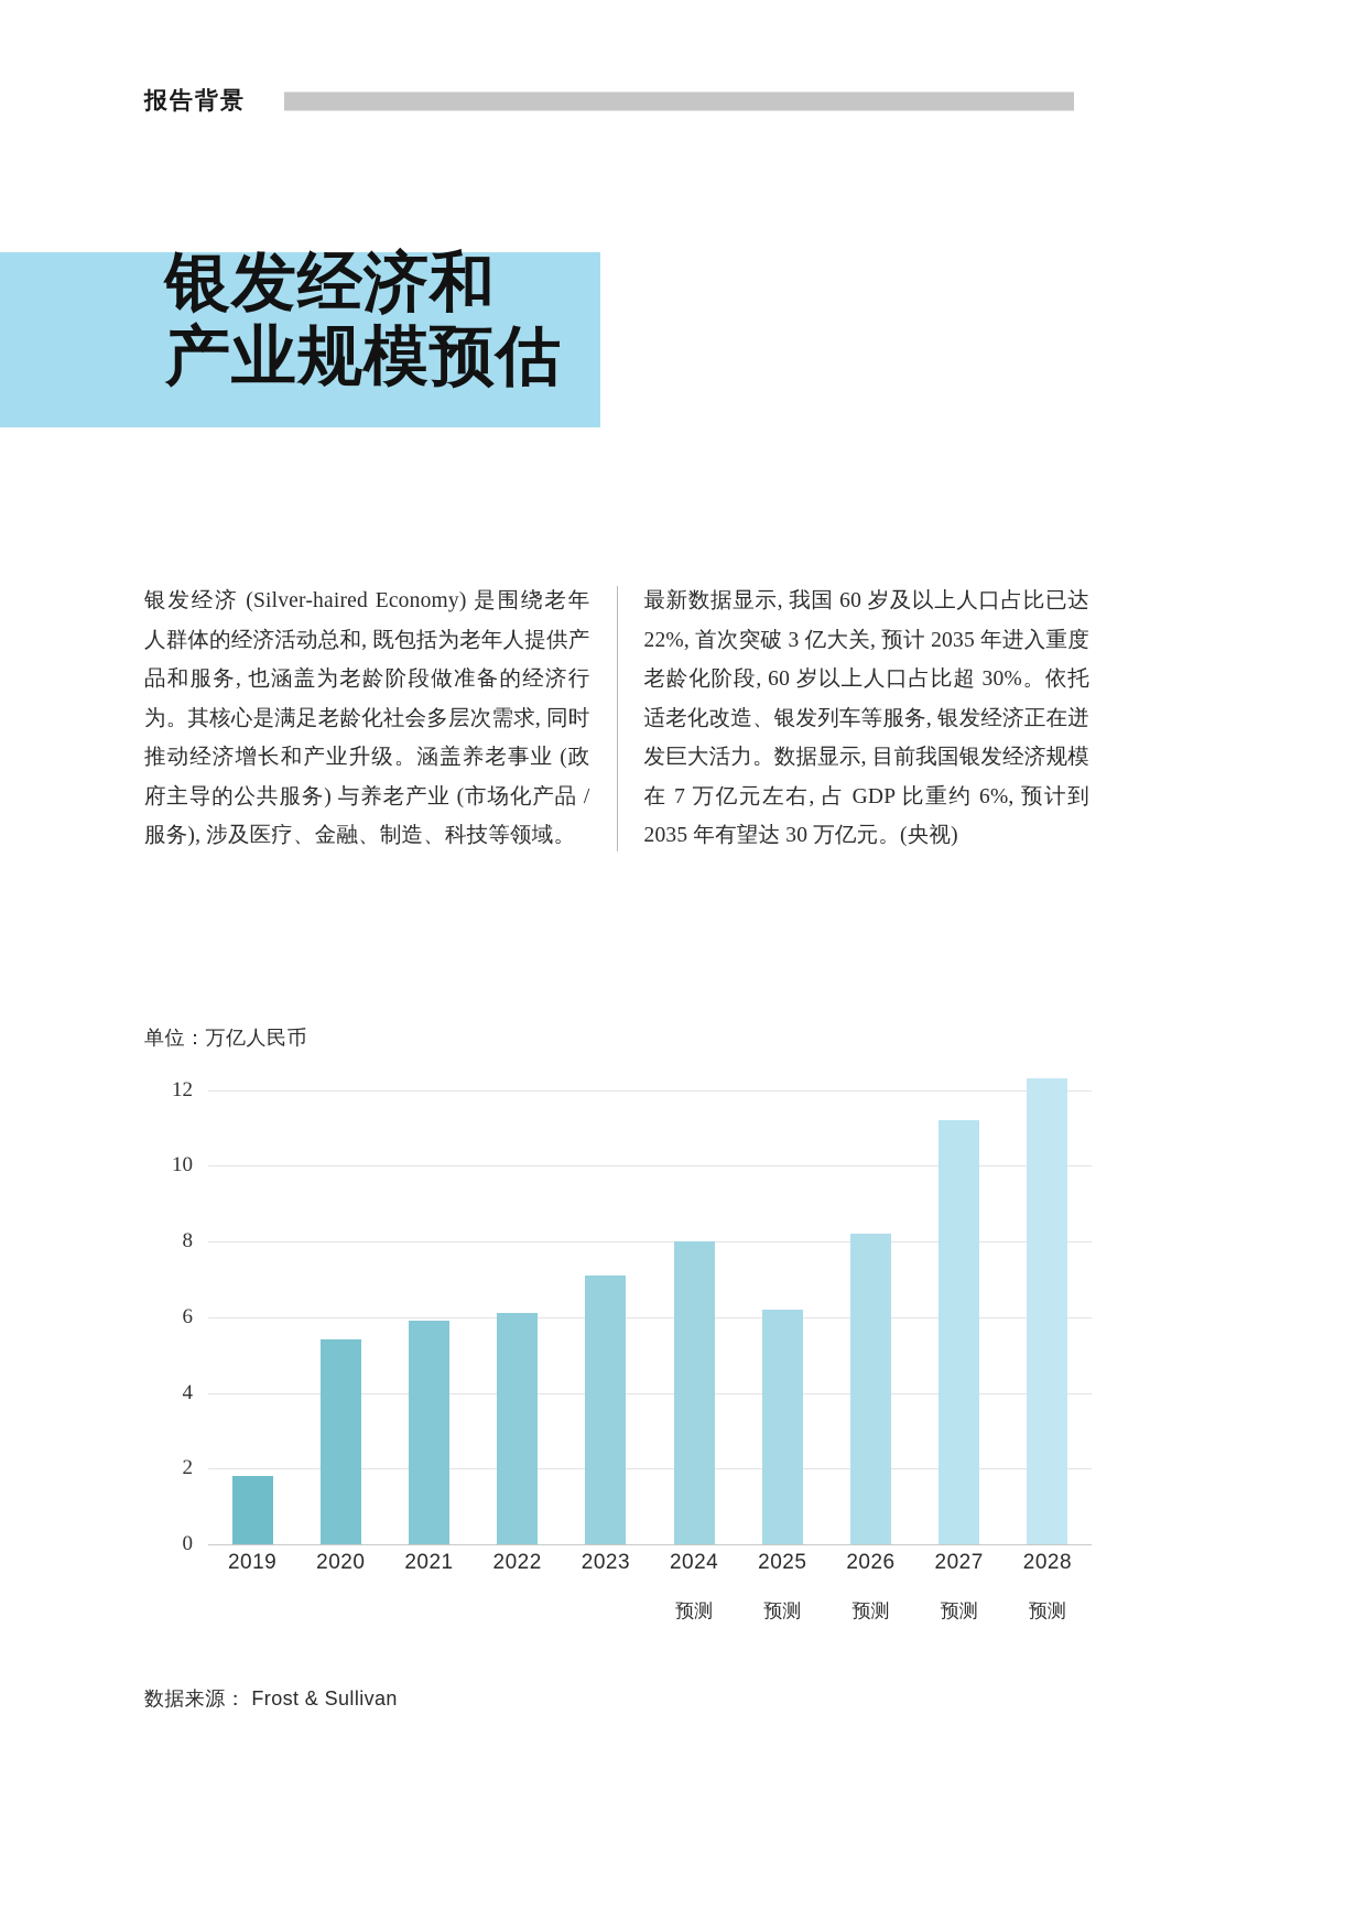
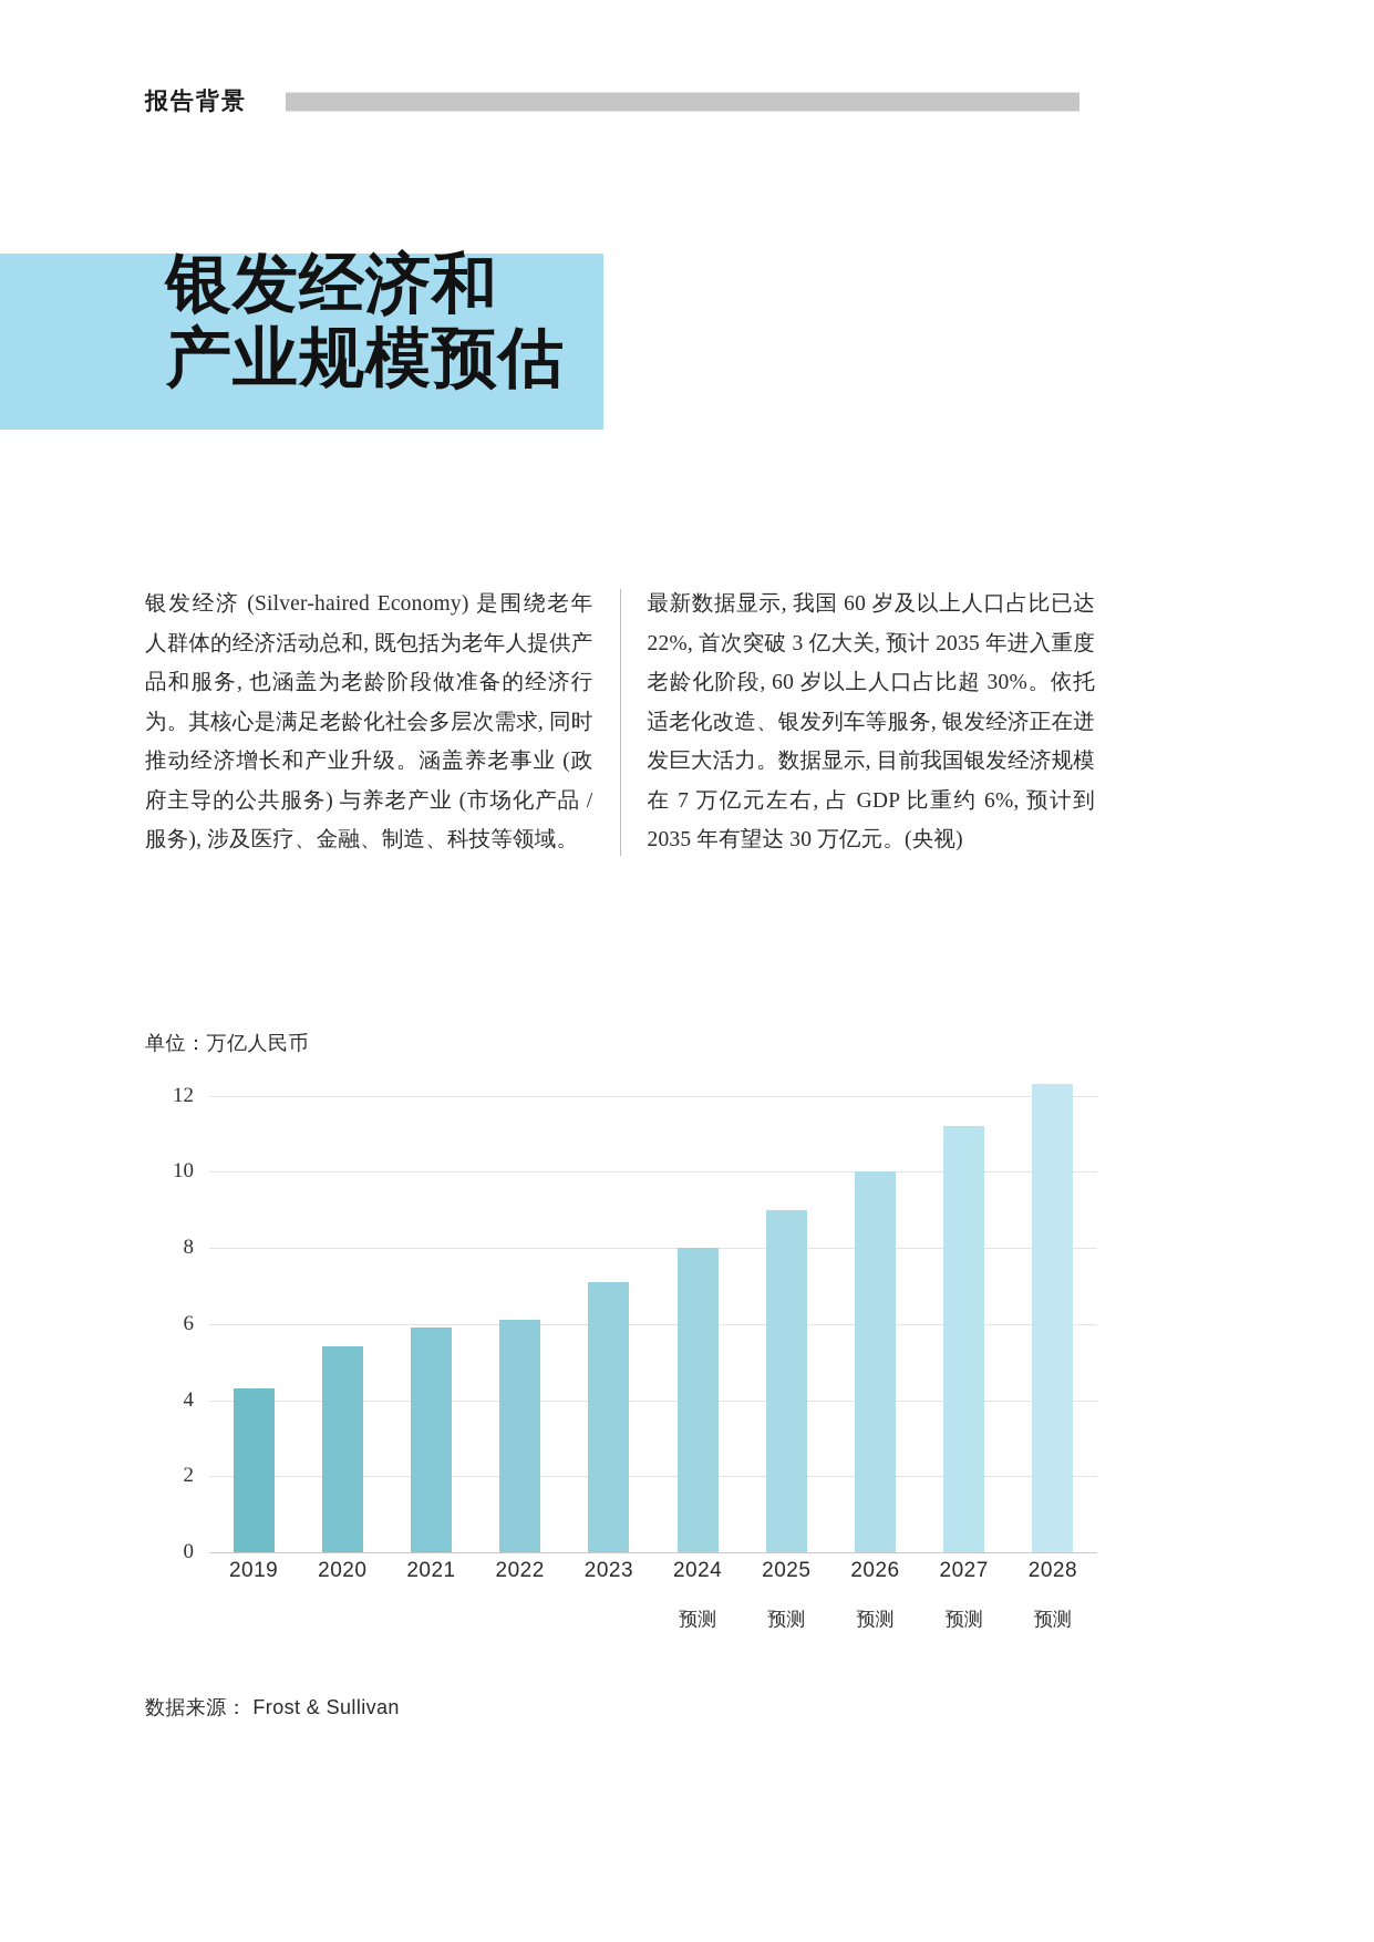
2019: 1.8 -> 4.3
2025: 6.2 -> 9.0
2026: 8.2 -> 10.0
